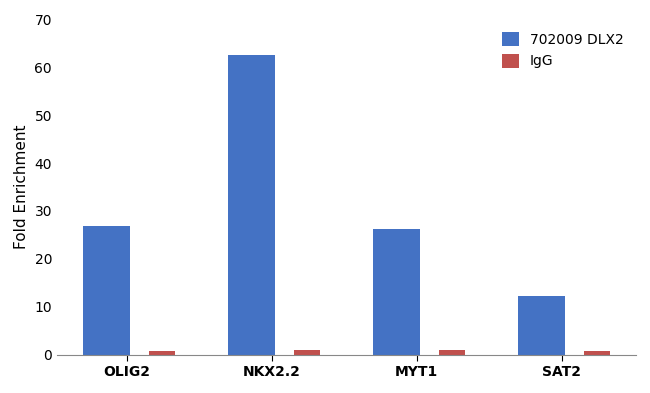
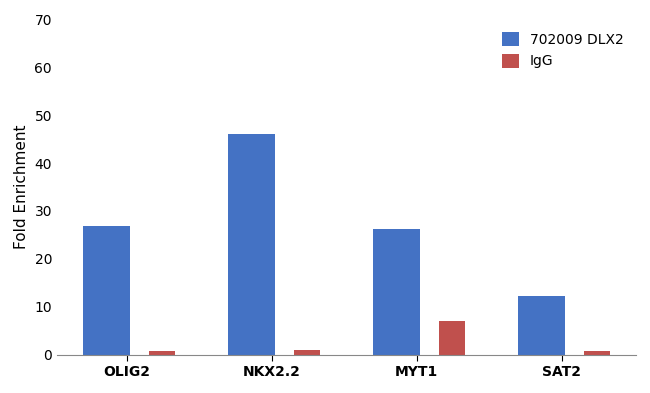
702009 DLX2/NKX2.2: 62.5 -> 46.0
IgG/MYT1: 0.9 -> 7.0
